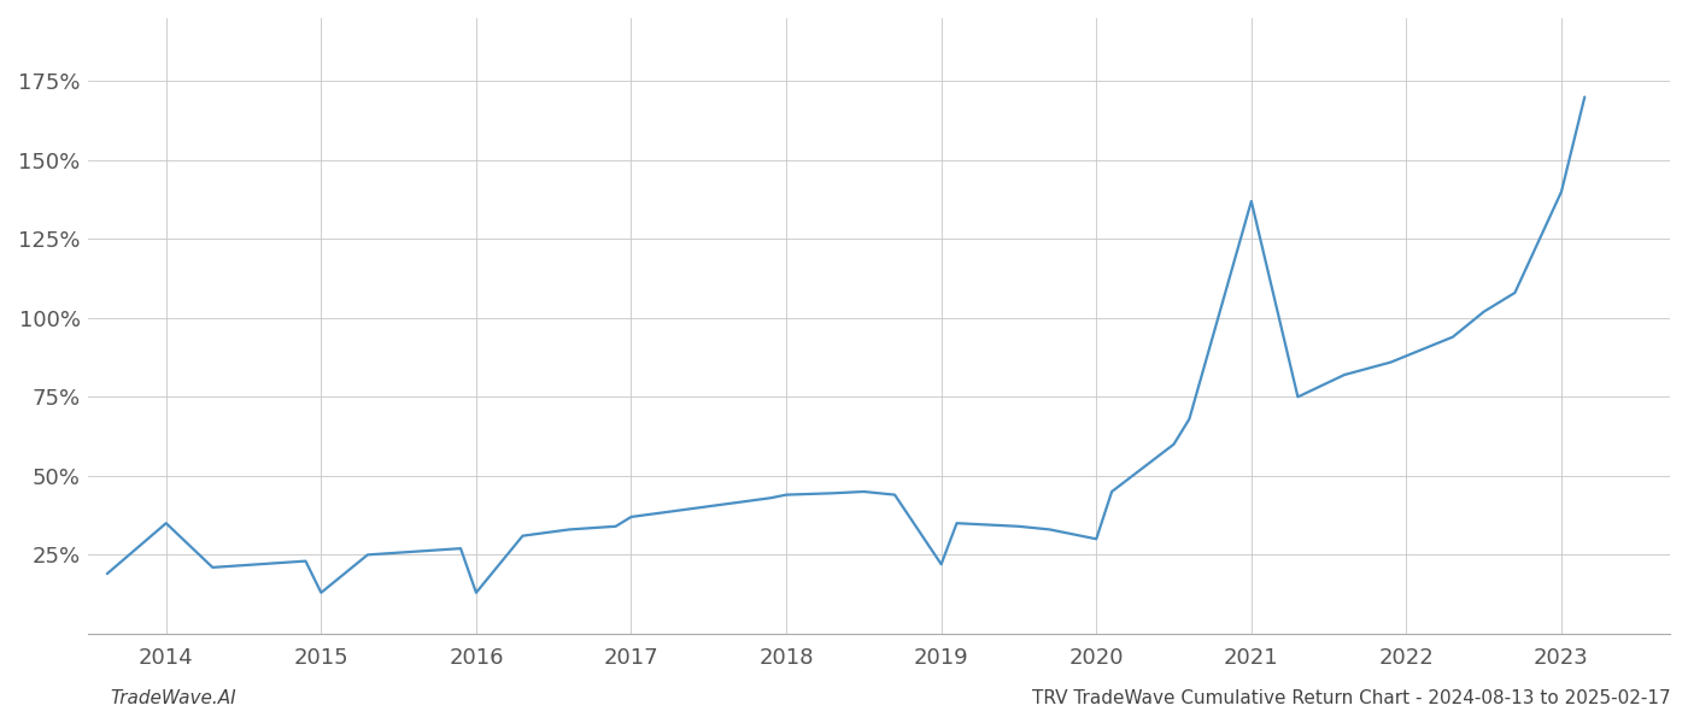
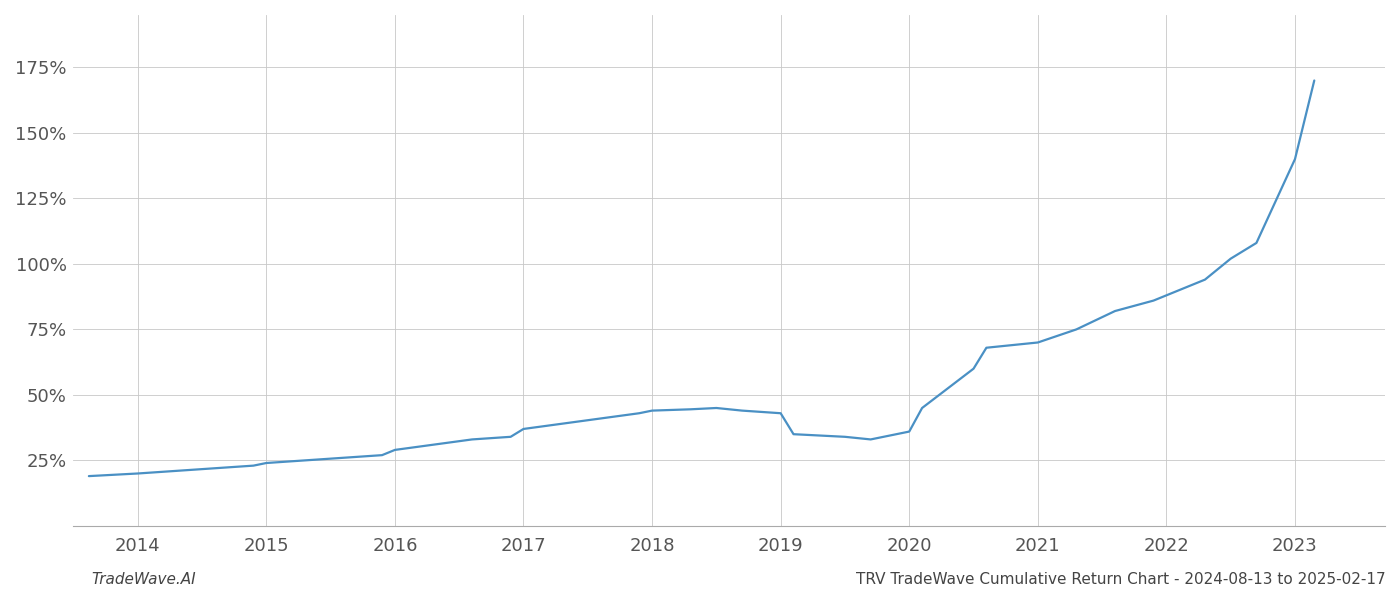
2014: 35.0% -> 20.0%
2015: 13.0% -> 24.0%
2016: 13.0% -> 29.0%
2019: 22.0% -> 43.0%
2020: 30.0% -> 36.0%
2021: 137.0% -> 70.0%
